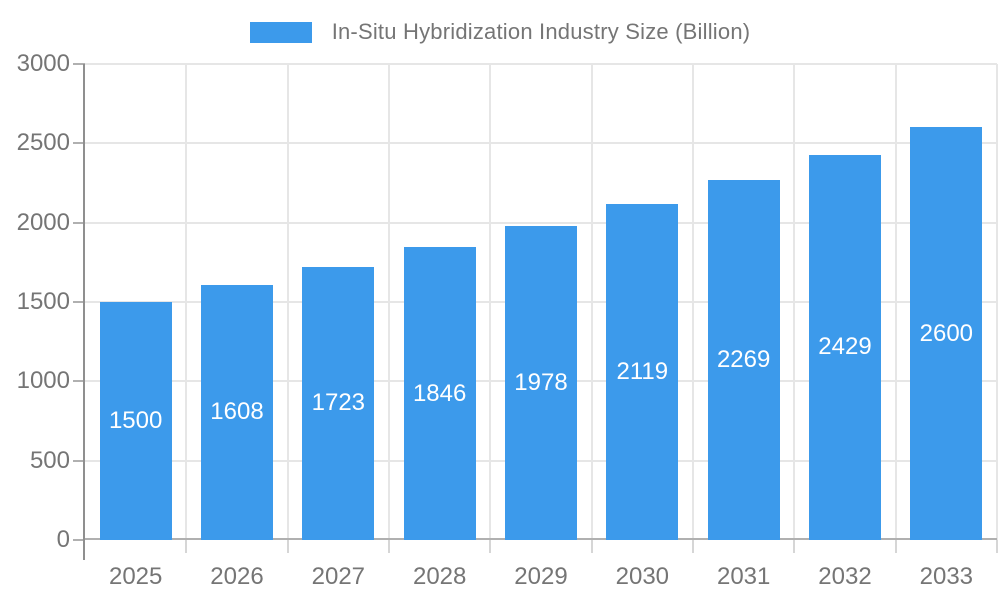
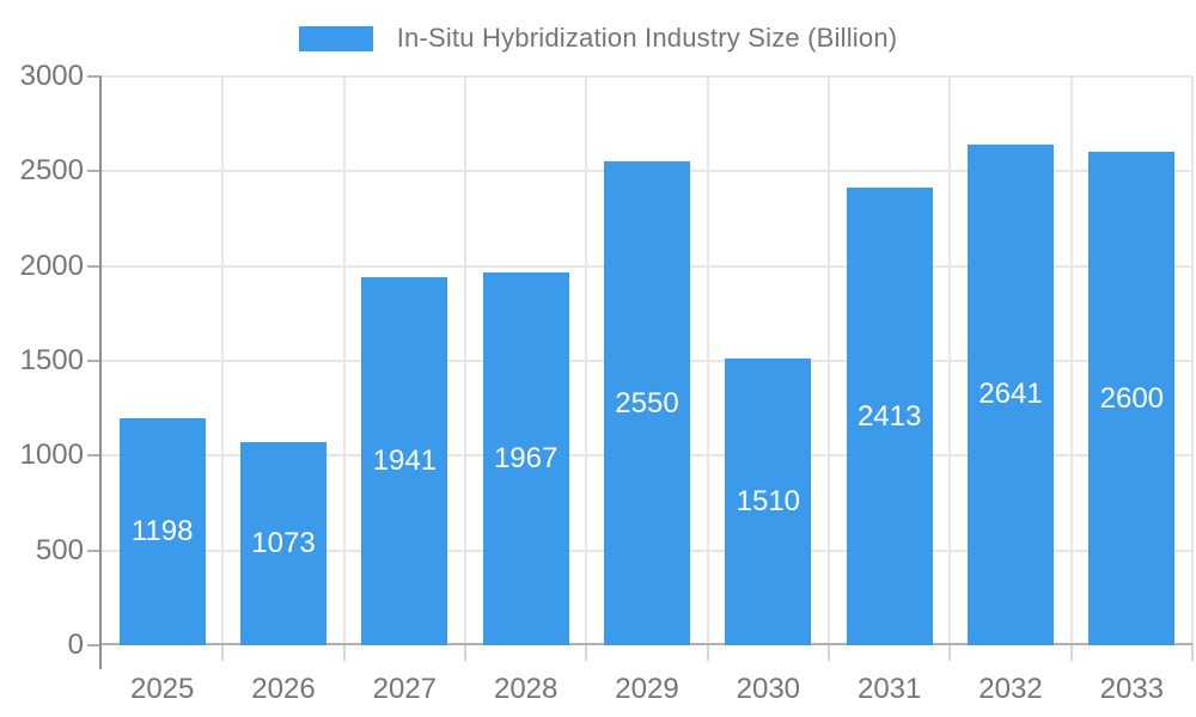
2025: 1500 -> 1198
2026: 1608 -> 1073
2027: 1723 -> 1941
2028: 1846 -> 1967
2029: 1978 -> 2550
2030: 2119 -> 1510
2031: 2269 -> 2413
2032: 2429 -> 2641
